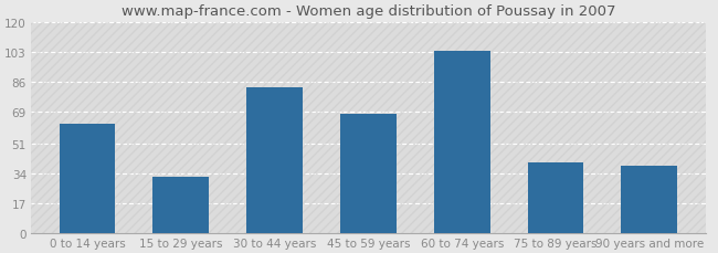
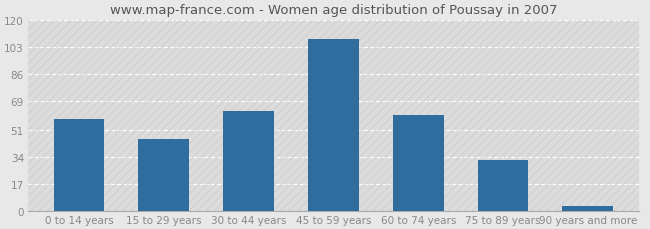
0 to 14 years: 62 -> 58
15 to 29 years: 32 -> 45
30 to 44 years: 83 -> 63
45 to 59 years: 68 -> 108
60 to 74 years: 104 -> 60
75 to 89 years: 40 -> 32
90 years and more: 38 -> 3
